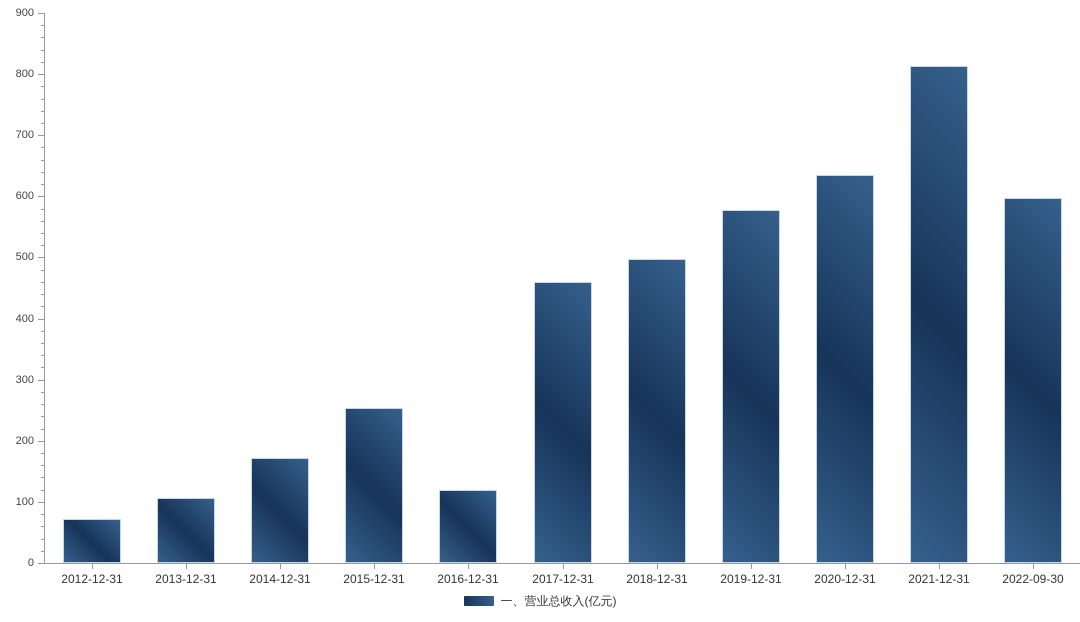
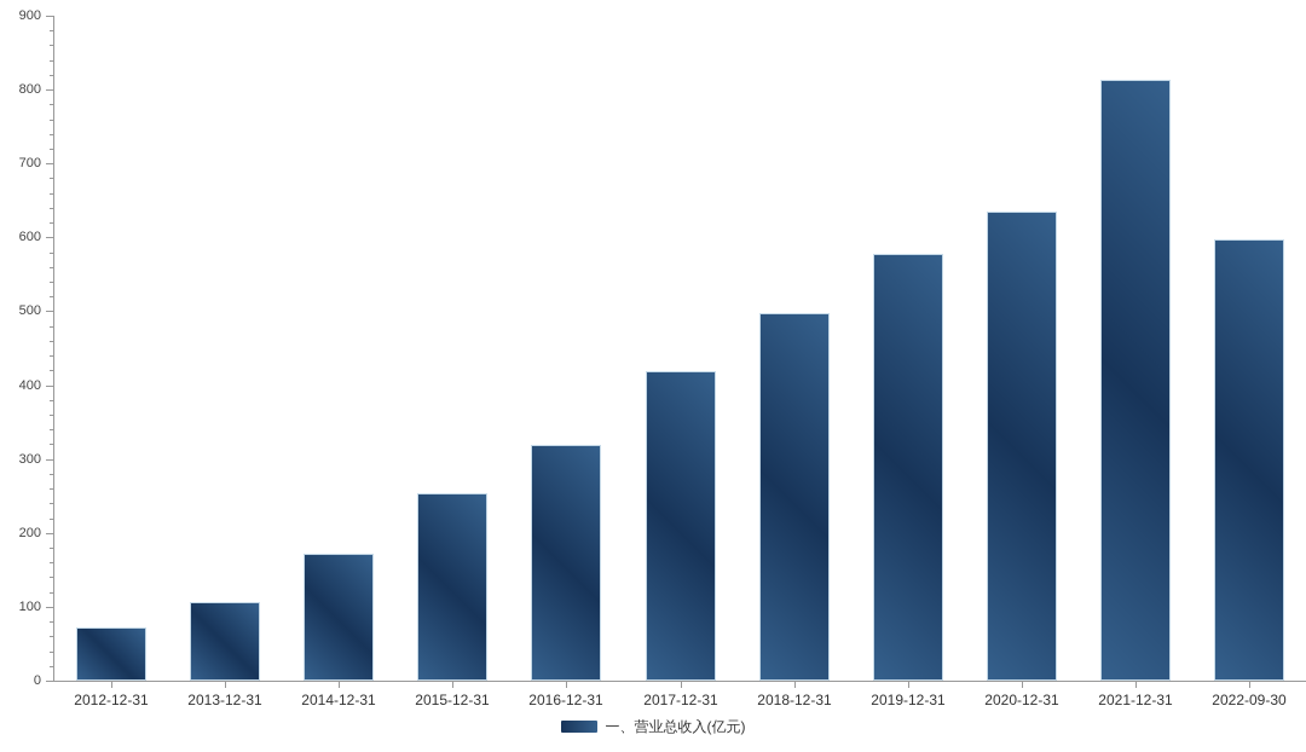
2016-12-31: 120 -> 320
2017-12-31: 460 -> 420
